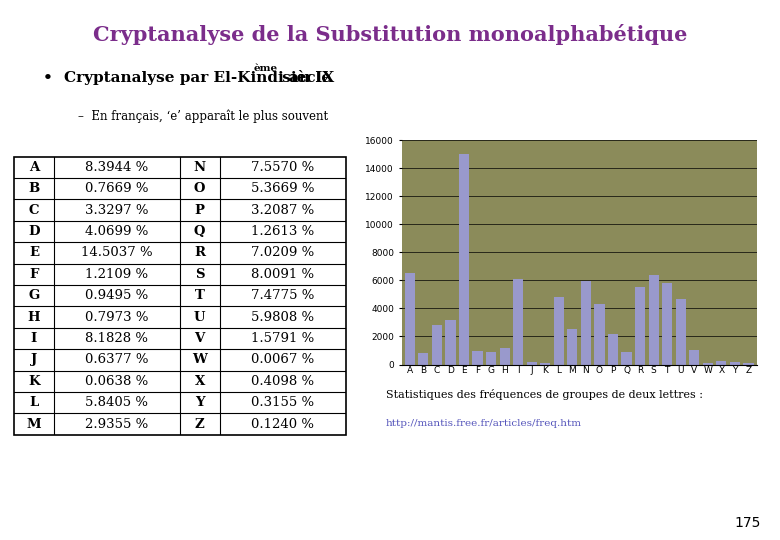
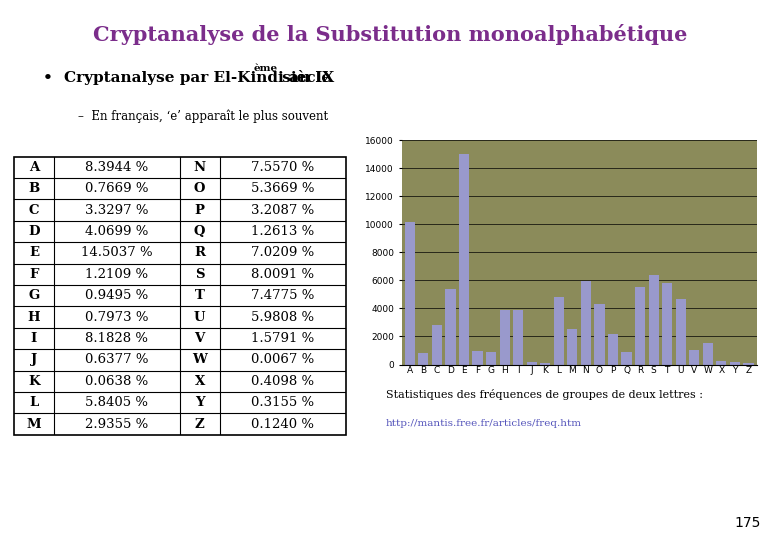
A: 6500 -> 10200
D: 3200 -> 5400
H: 1200 -> 3900
I: 6100 -> 3900
W: 100 -> 1500
